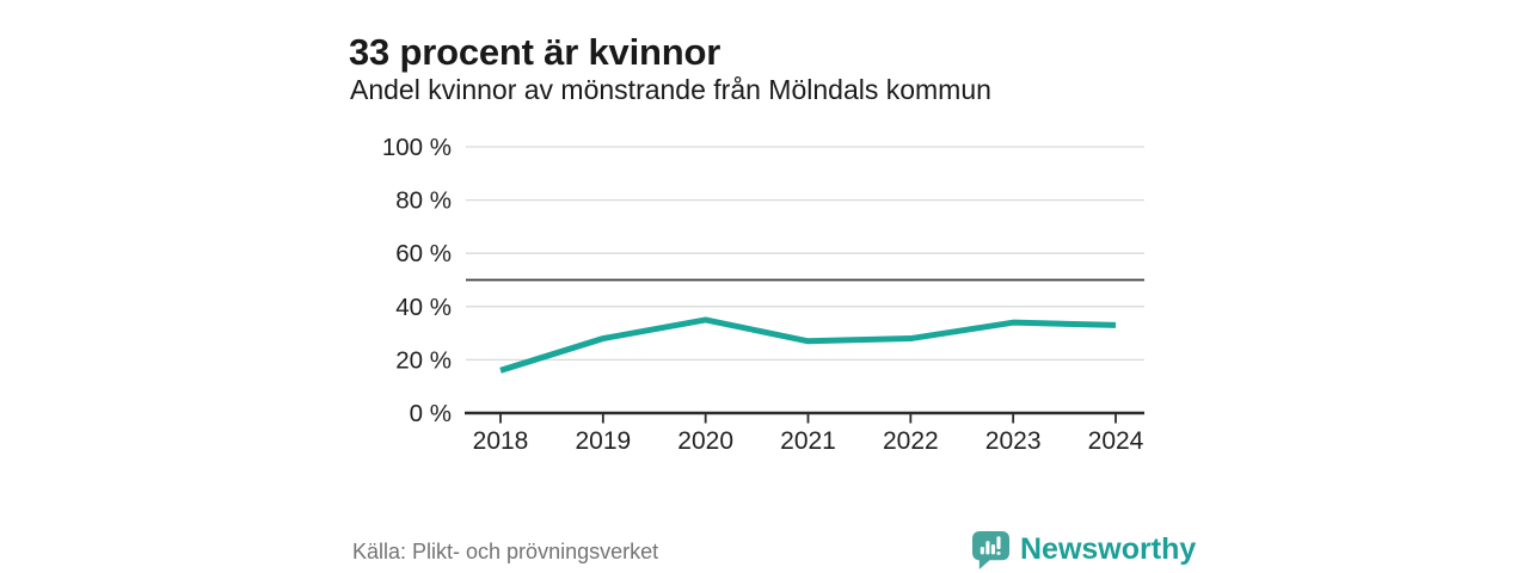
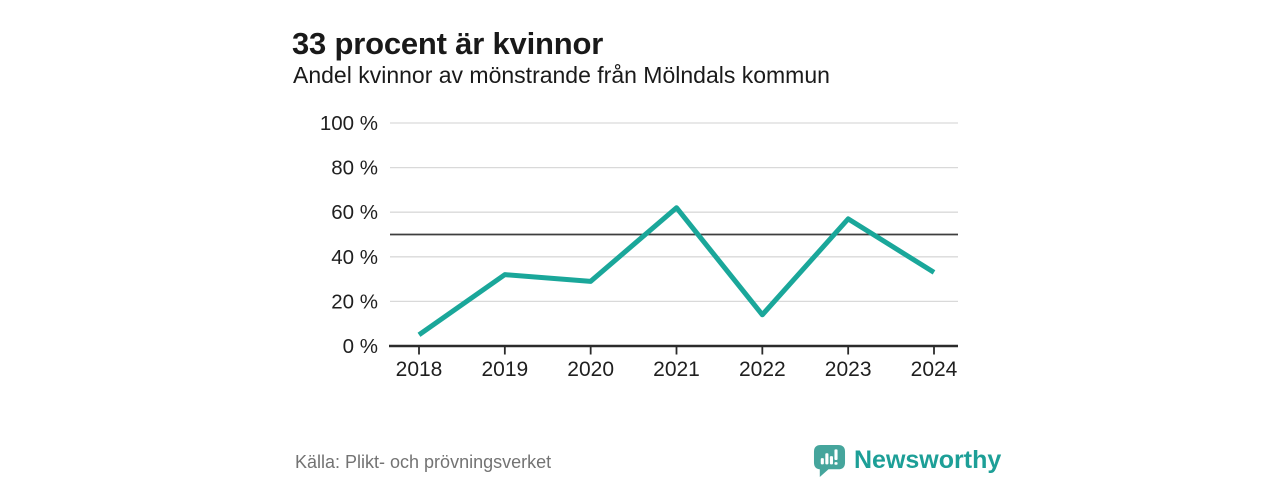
2018: 16% -> 5%
2019: 28% -> 32%
2020: 35% -> 29%
2021: 27% -> 62%
2022: 28% -> 14%
2023: 34% -> 57%
